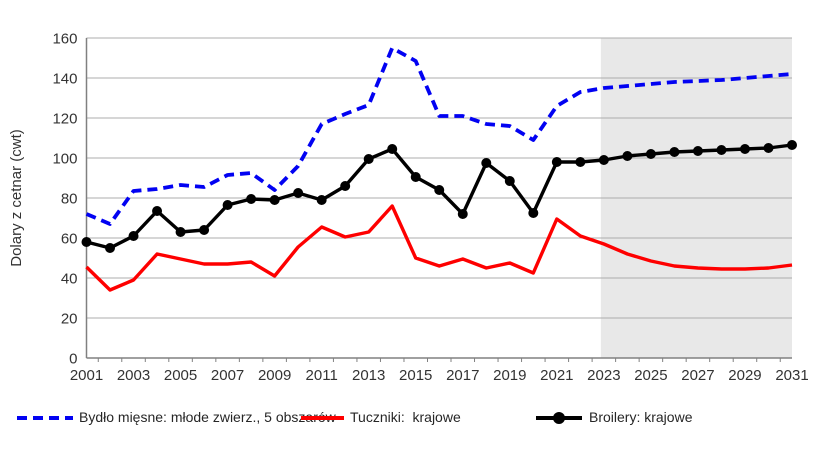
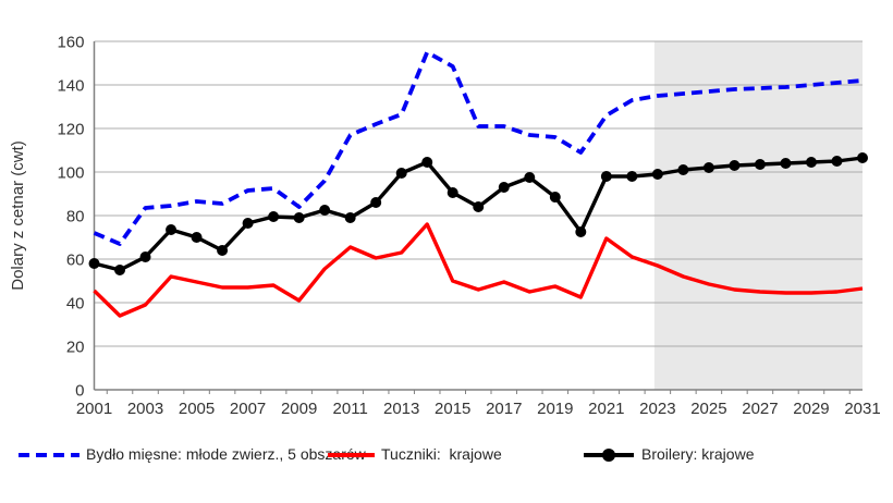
Broilery: krajowe/2005: 63 -> 70
Broilery: krajowe/2017: 72 -> 93
